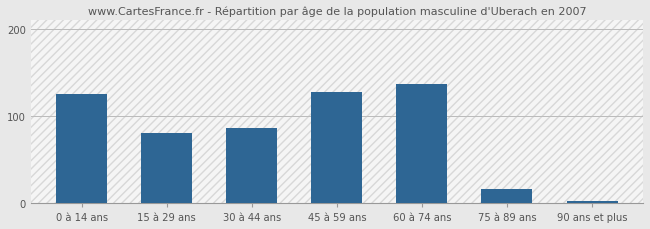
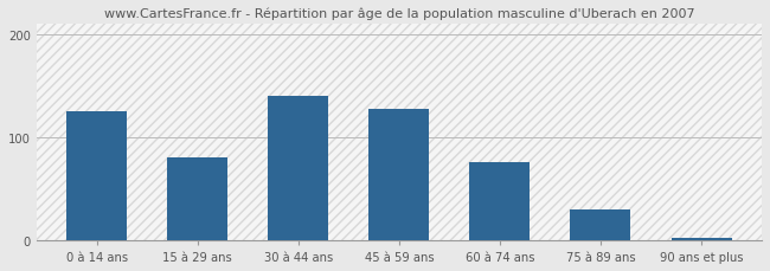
30 à 44 ans: 86 -> 140
60 à 74 ans: 136 -> 76
75 à 89 ans: 16 -> 30
